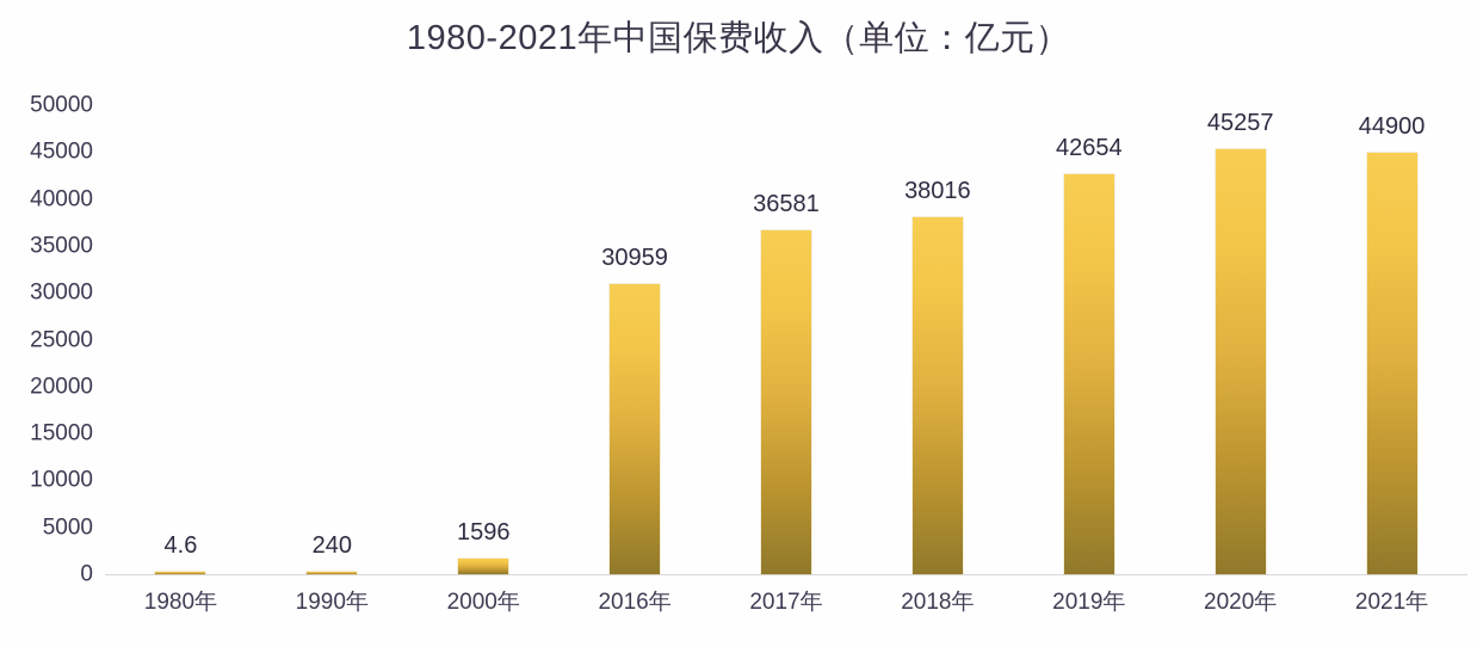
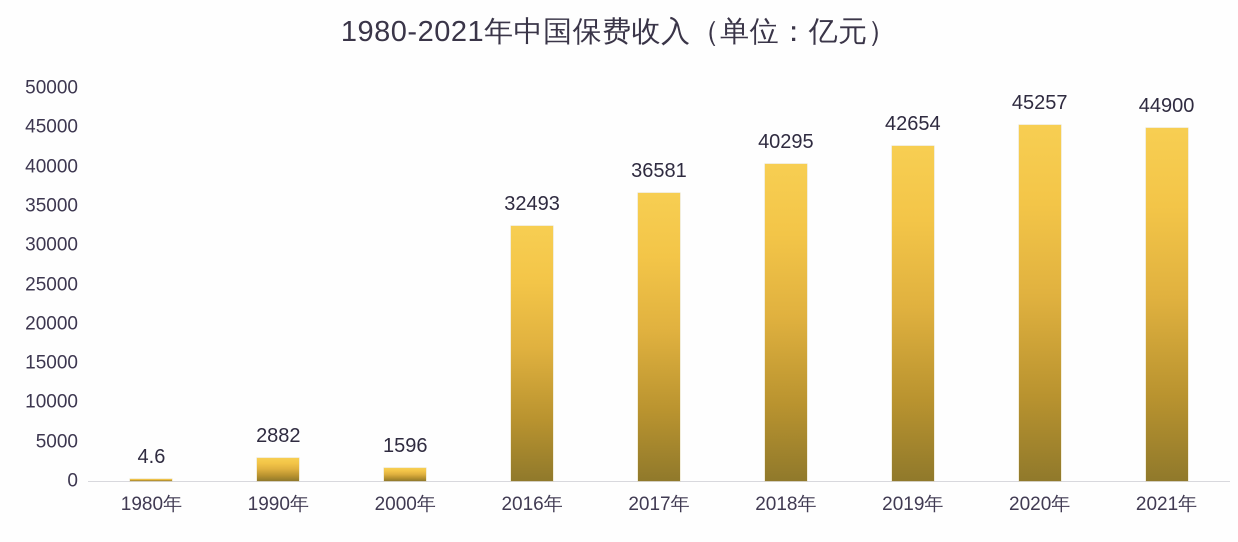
1990年: 240 -> 2882
2016年: 30959 -> 32493
2018年: 38016 -> 40295
